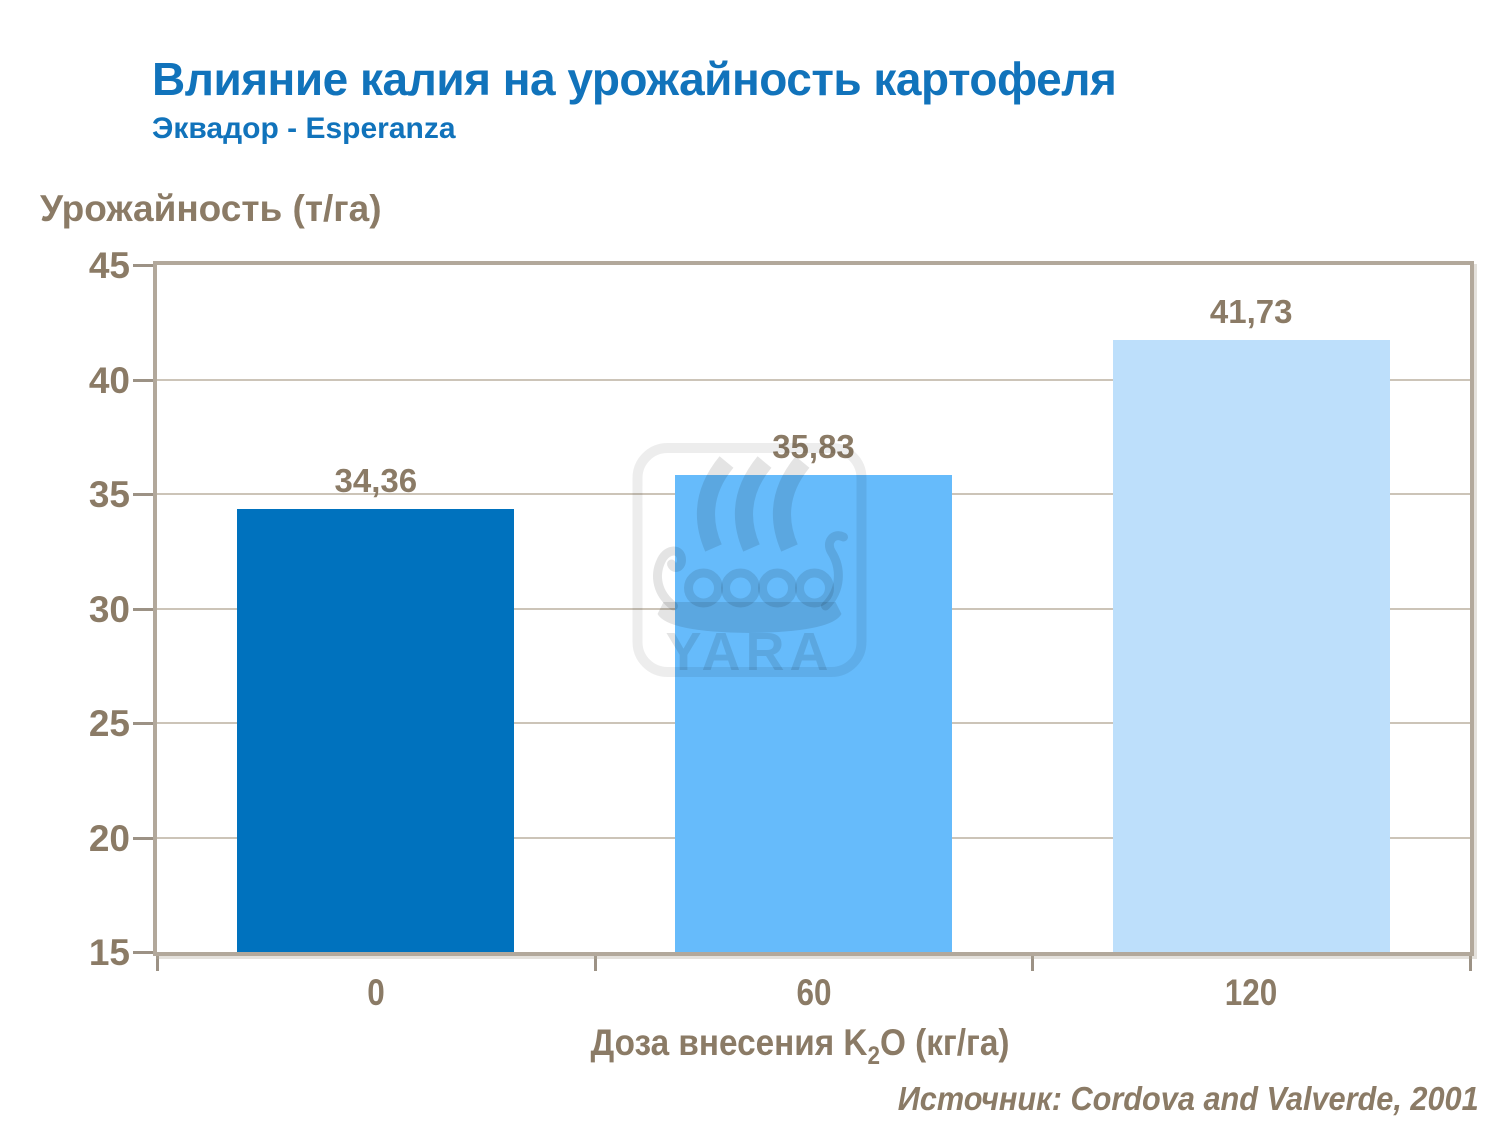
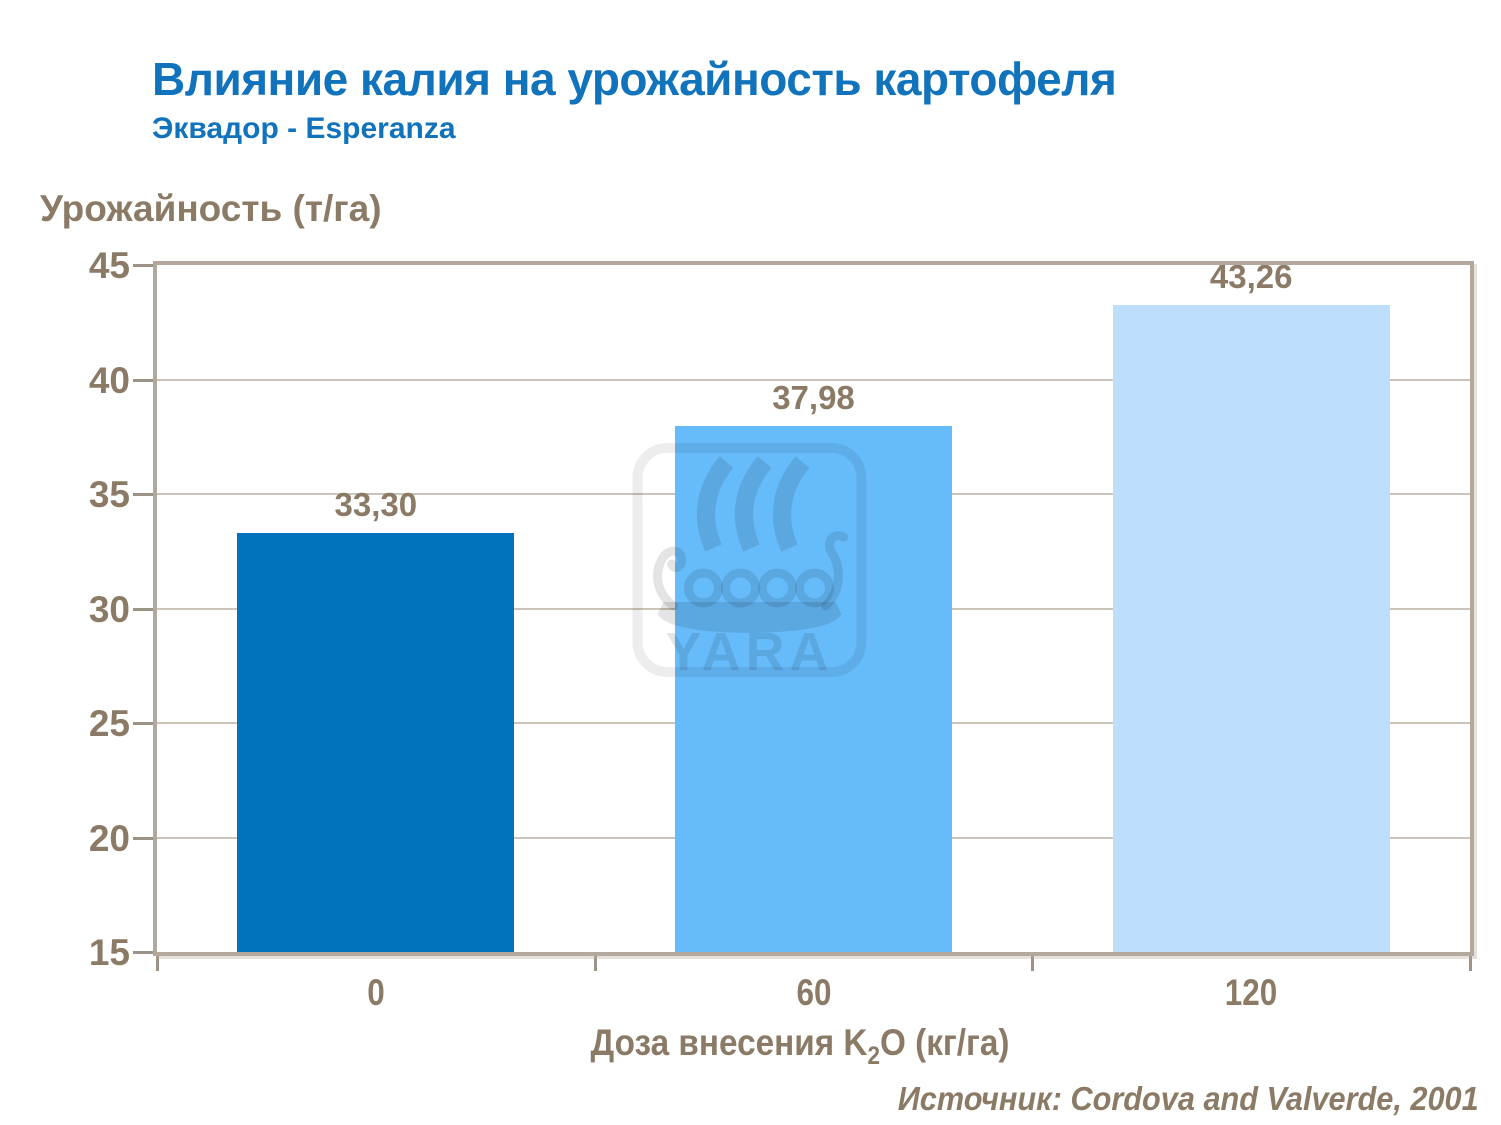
0: 34,36 -> 33,30
60: 35,83 -> 37,98
120: 41,73 -> 43,26
